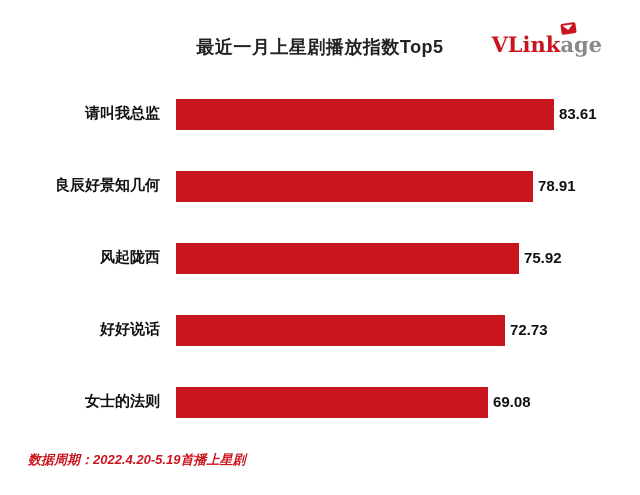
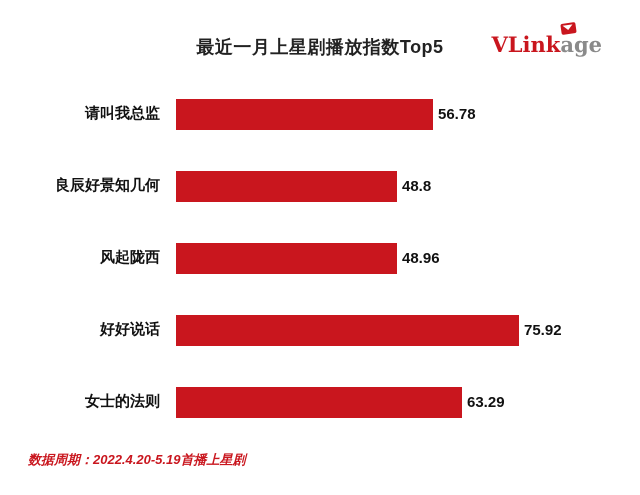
请叫我总监: 83.61 -> 56.78
良辰好景知几何: 78.91 -> 48.8
风起陇西: 75.92 -> 48.96
好好说话: 72.73 -> 75.92
女士的法则: 69.08 -> 63.29
